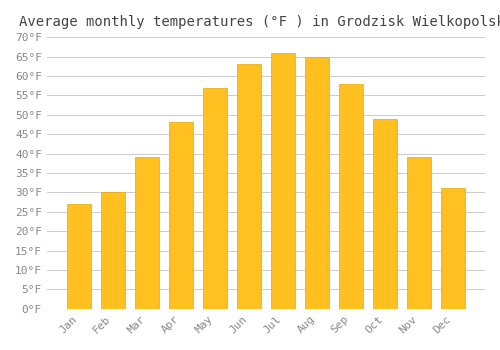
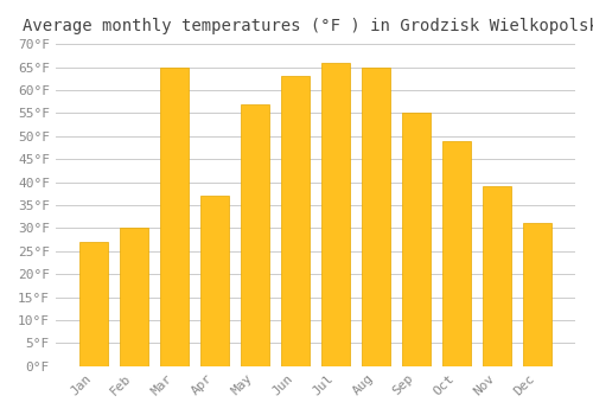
Mar: 39°F -> 65°F
Apr: 48°F -> 37°F
Sep: 58°F -> 55°F
